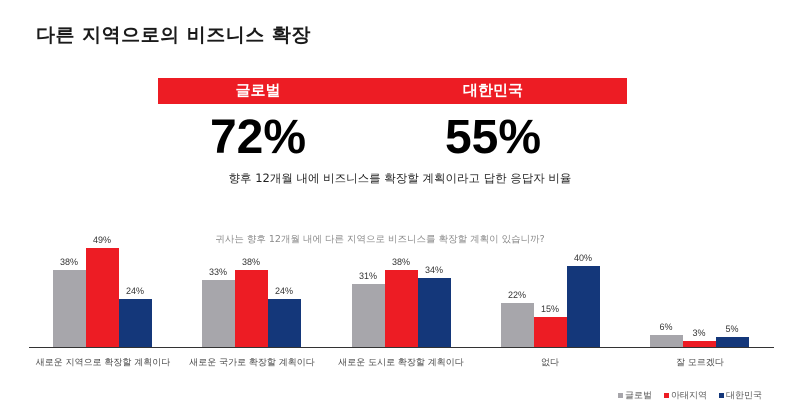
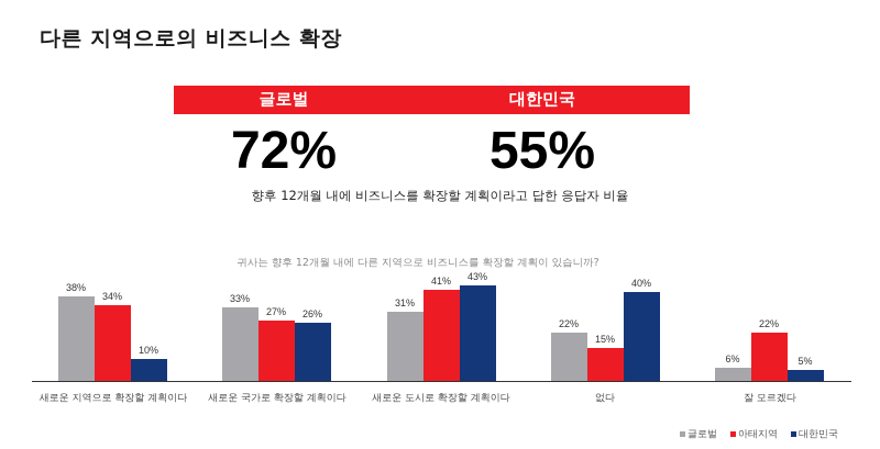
아태지역/새로운 지역으로 확장할 계획이다: 49% -> 34%
대한민국/새로운 지역으로 확장할 계획이다: 24% -> 10%
아태지역/새로운 국가로 확장할 계획이다: 38% -> 27%
대한민국/새로운 국가로 확장할 계획이다: 24% -> 26%
아태지역/새로운 도시로 확장할 계획이다: 38% -> 41%
대한민국/새로운 도시로 확장할 계획이다: 34% -> 43%
아태지역/잘 모르겠다: 3% -> 22%
